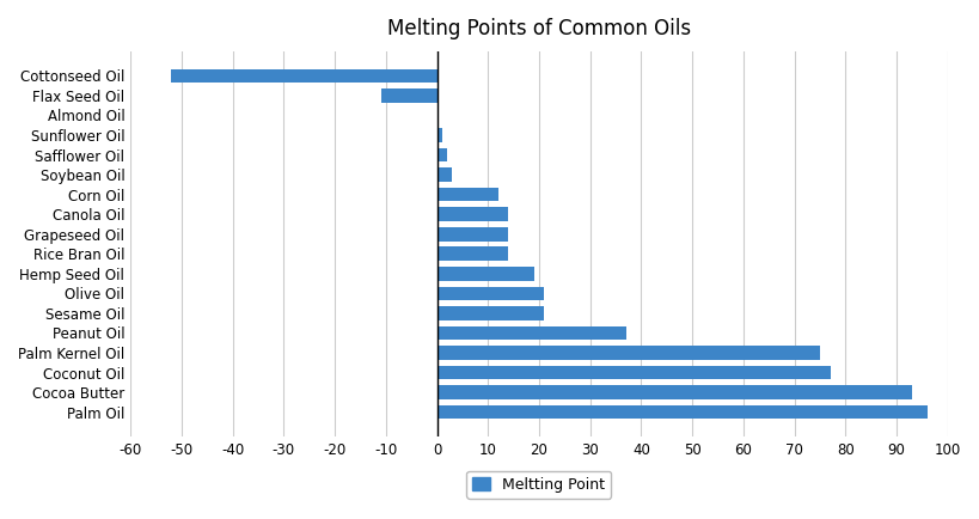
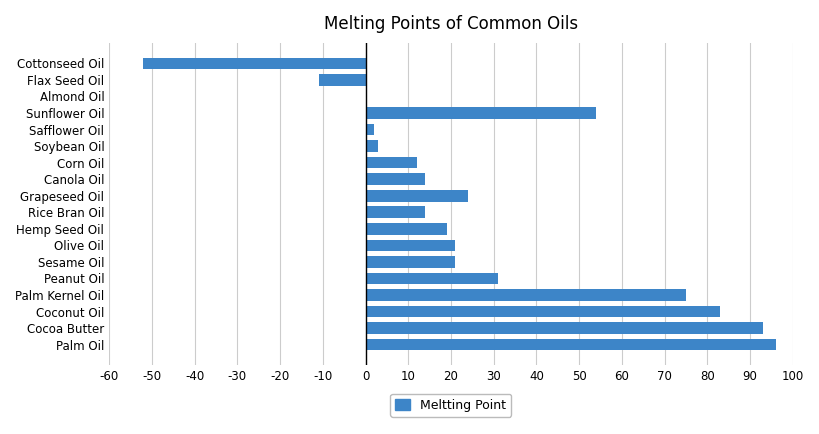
Sunflower Oil: 1 -> 54
Grapeseed Oil: 14 -> 24
Peanut Oil: 37 -> 31
Coconut Oil: 77 -> 83
